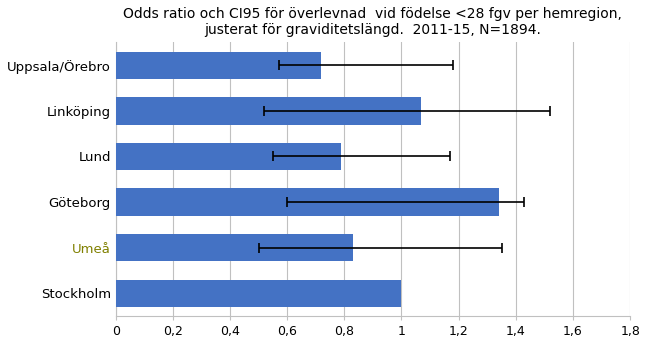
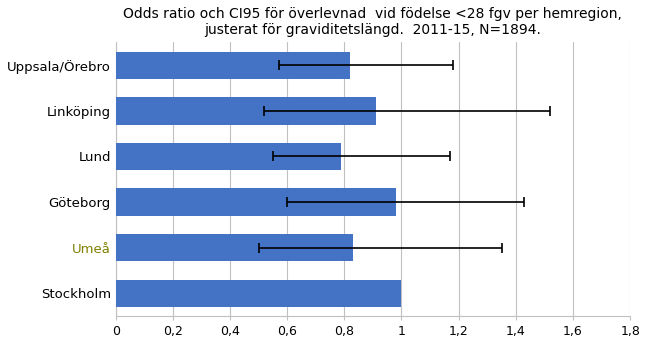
Uppsala/Örebro: 0,72 -> 0,82
Linköping: 1,07 -> 0,91
Göteborg: 1,34 -> 0,98
